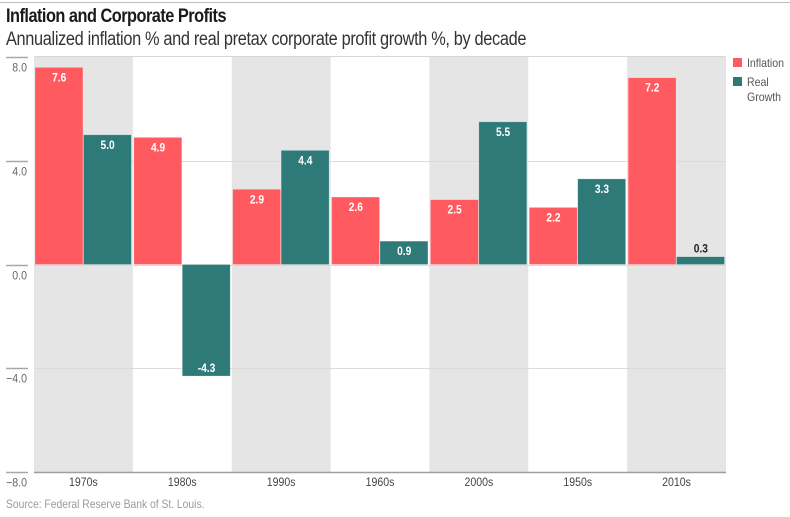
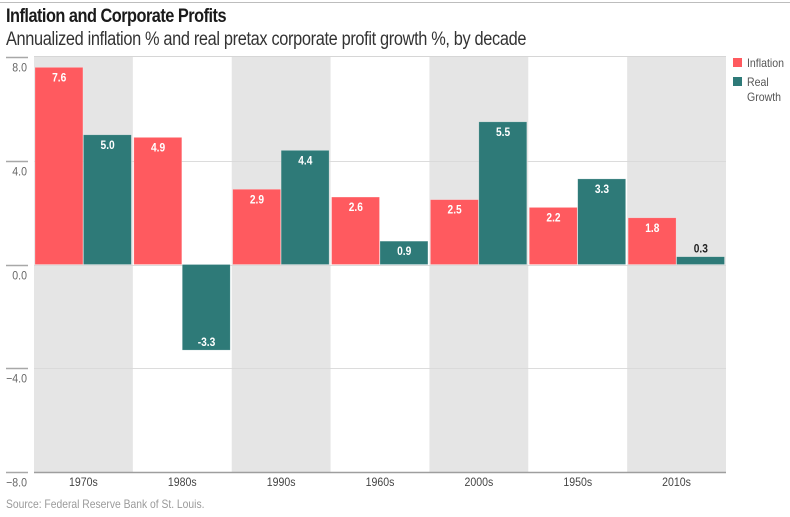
Real Growth/1980s: -4.3 -> -3.3
Inflation/2010s: 7.2 -> 1.8
